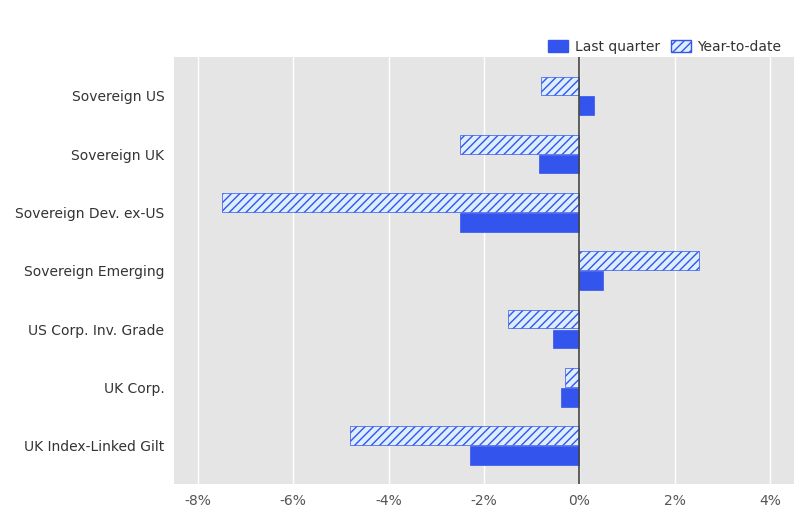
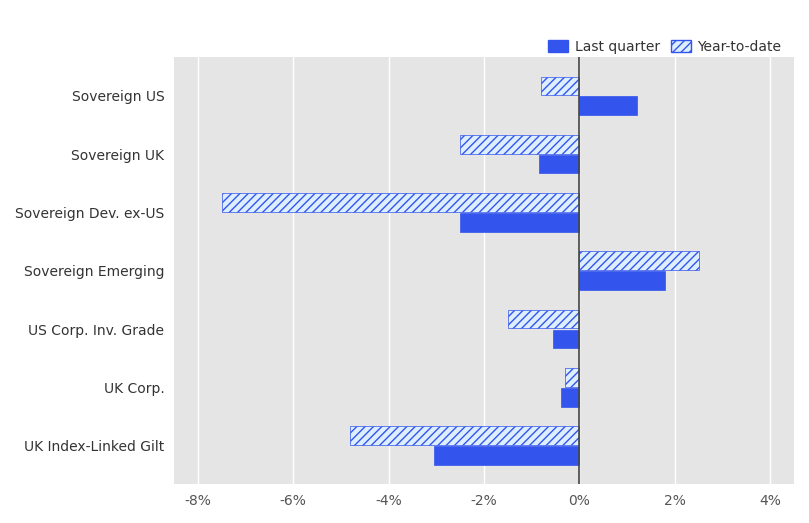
Last quarter/Sovereign US: 0.30% -> 1.20%
Last quarter/Sovereign Emerging: 0.50% -> 1.80%
Last quarter/UK Index-Linked Gilt: -2.30% -> -3.05%
